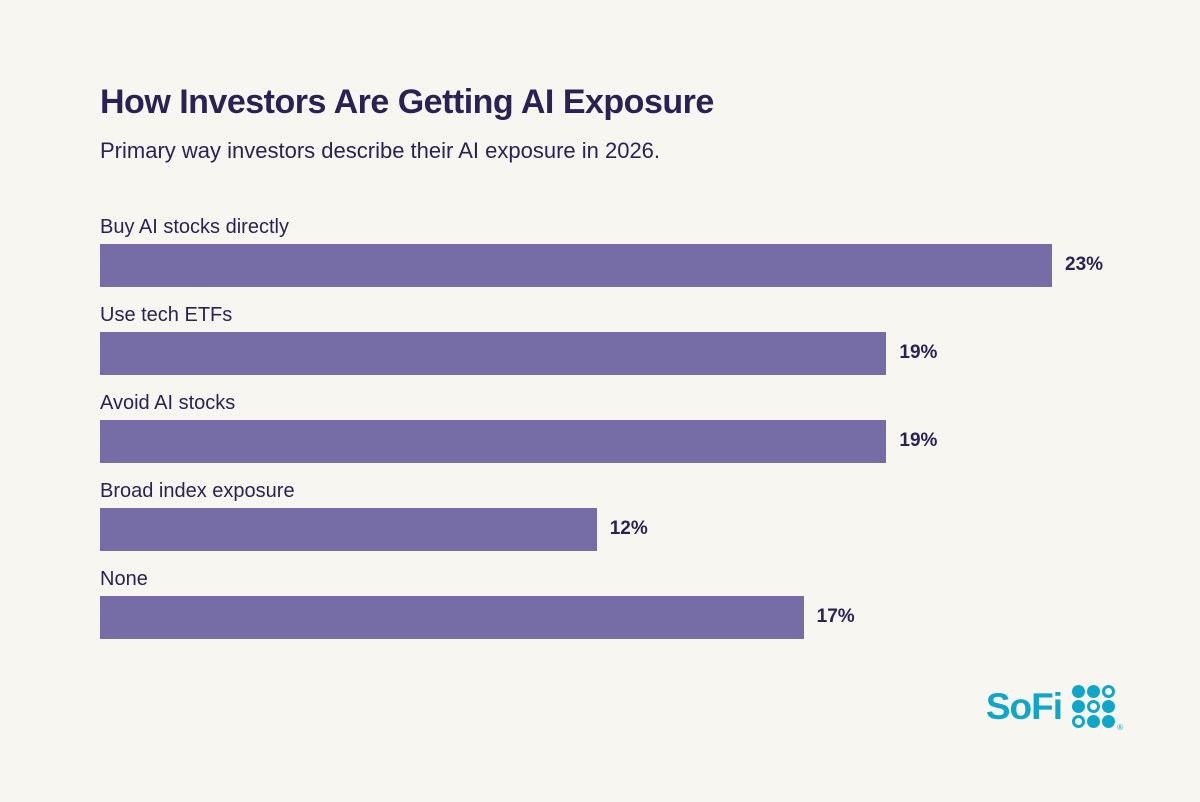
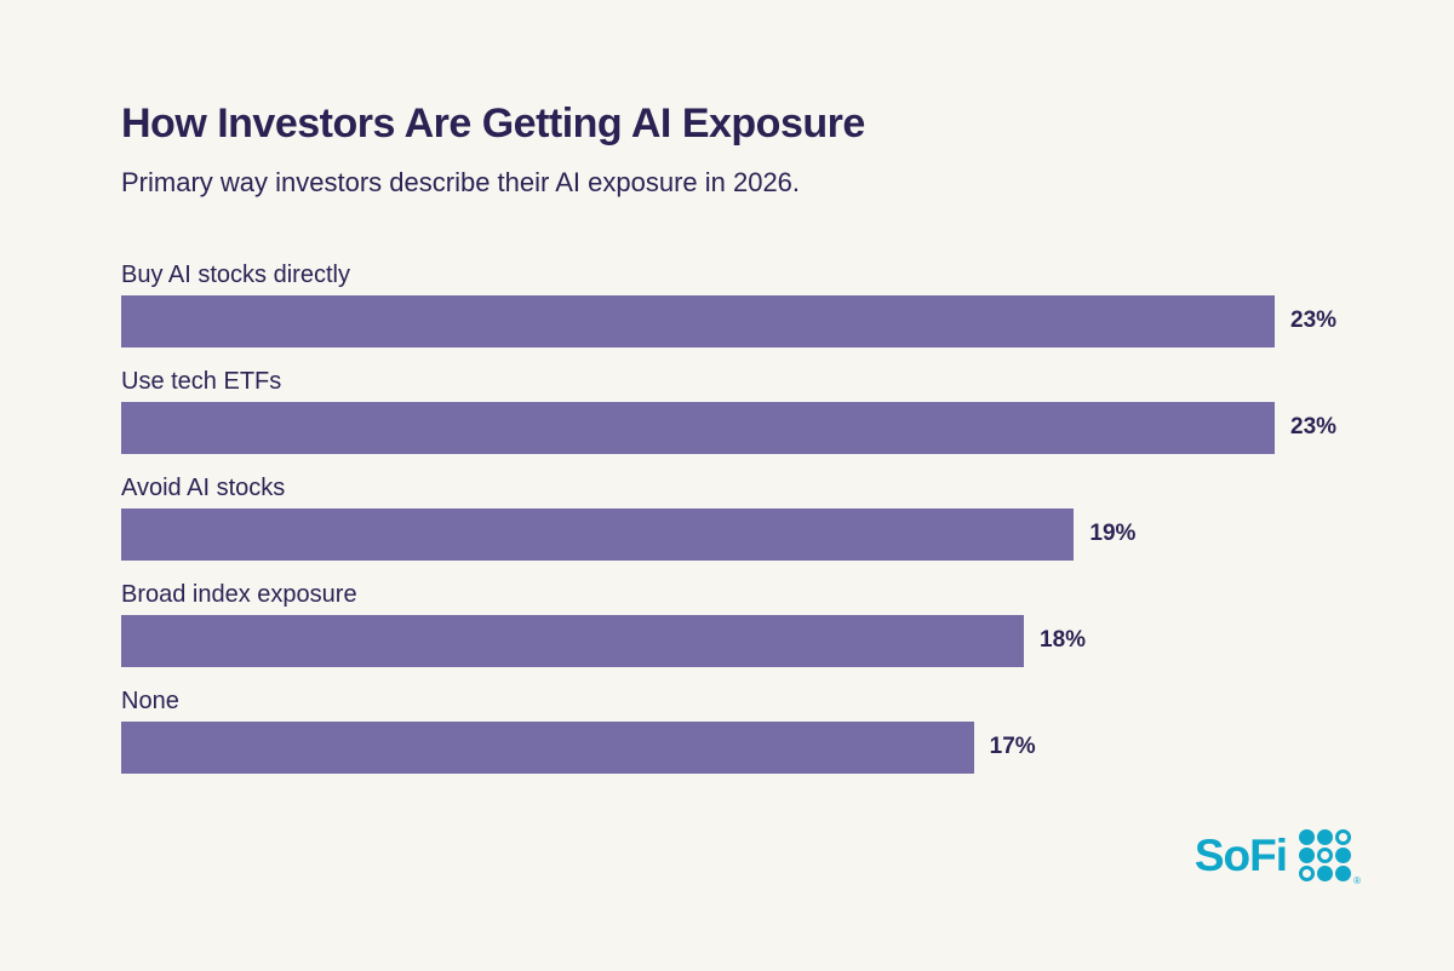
Use tech ETFs: 19% -> 23%
Broad index exposure: 12% -> 18%
